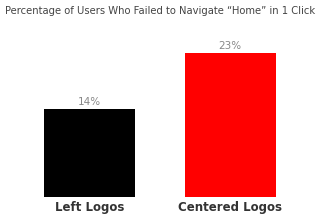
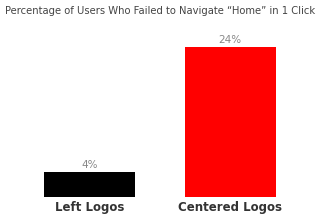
Left Logos: 14% -> 4%
Centered Logos: 23% -> 24%
